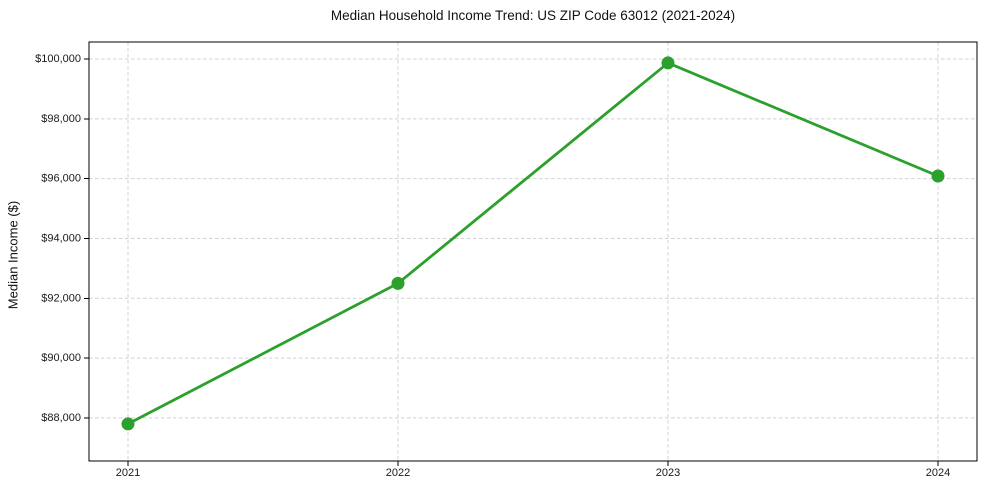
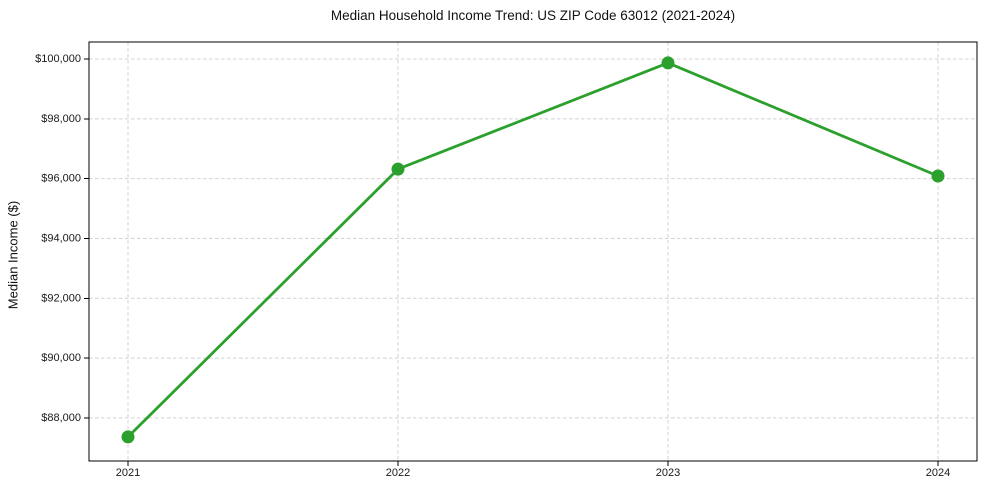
2021: $87800 -> $87400
2022: $92500 -> $96300
